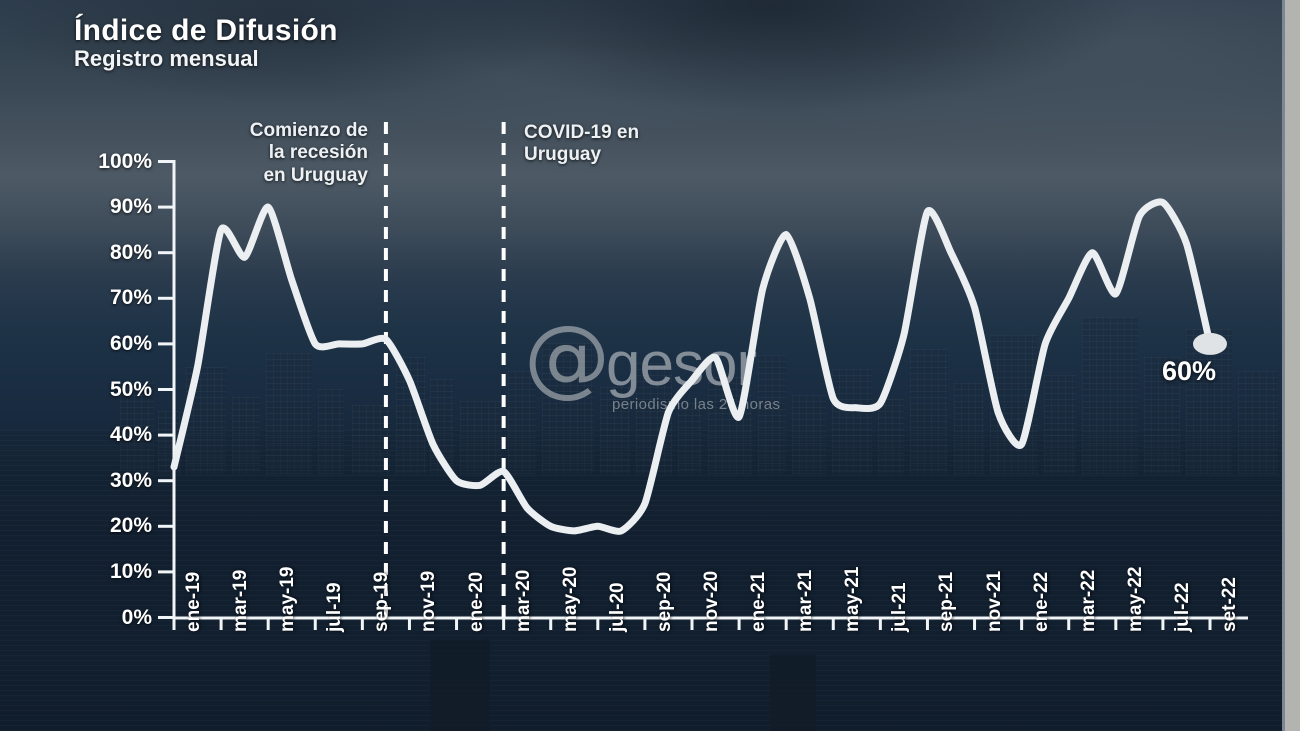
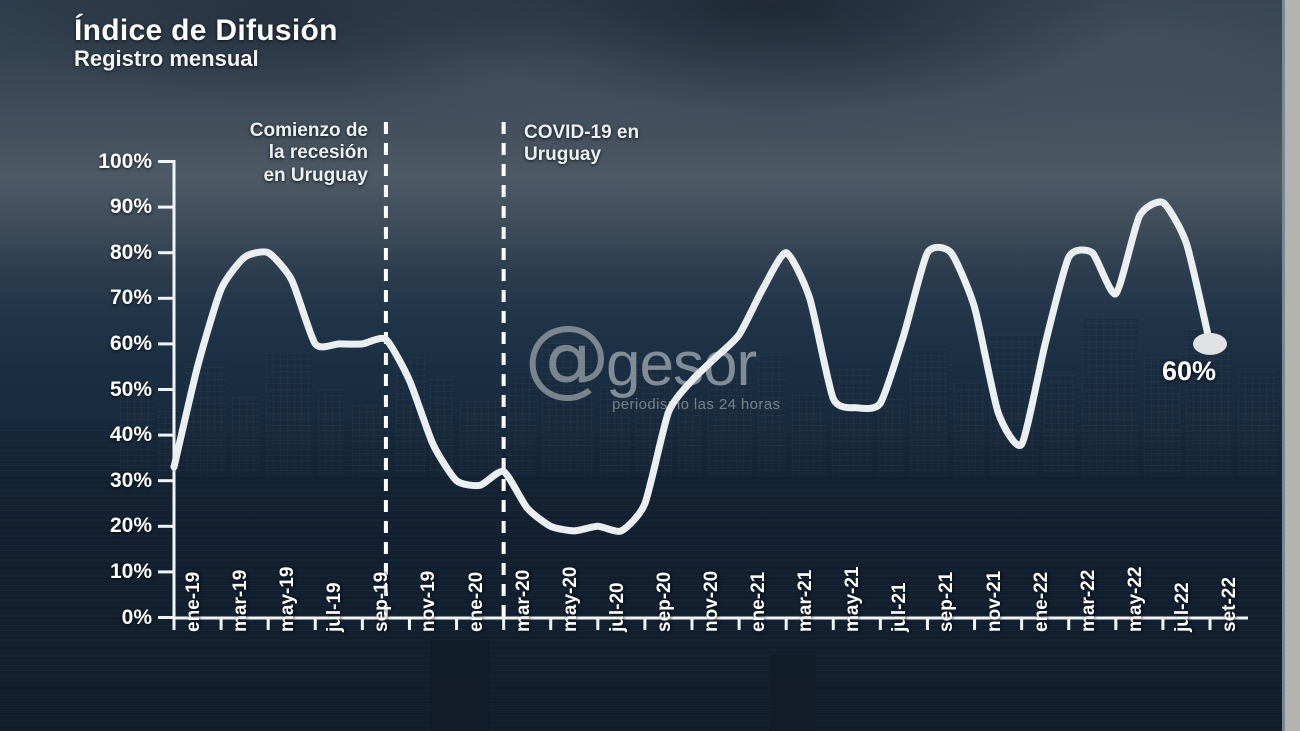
mar-19: 85% -> 72%
may-19: 90% -> 80%
ene-21: 44% -> 62%
mar-21: 84% -> 80%
sep-21: 89% -> 80%
mar-22: 70% -> 79%
